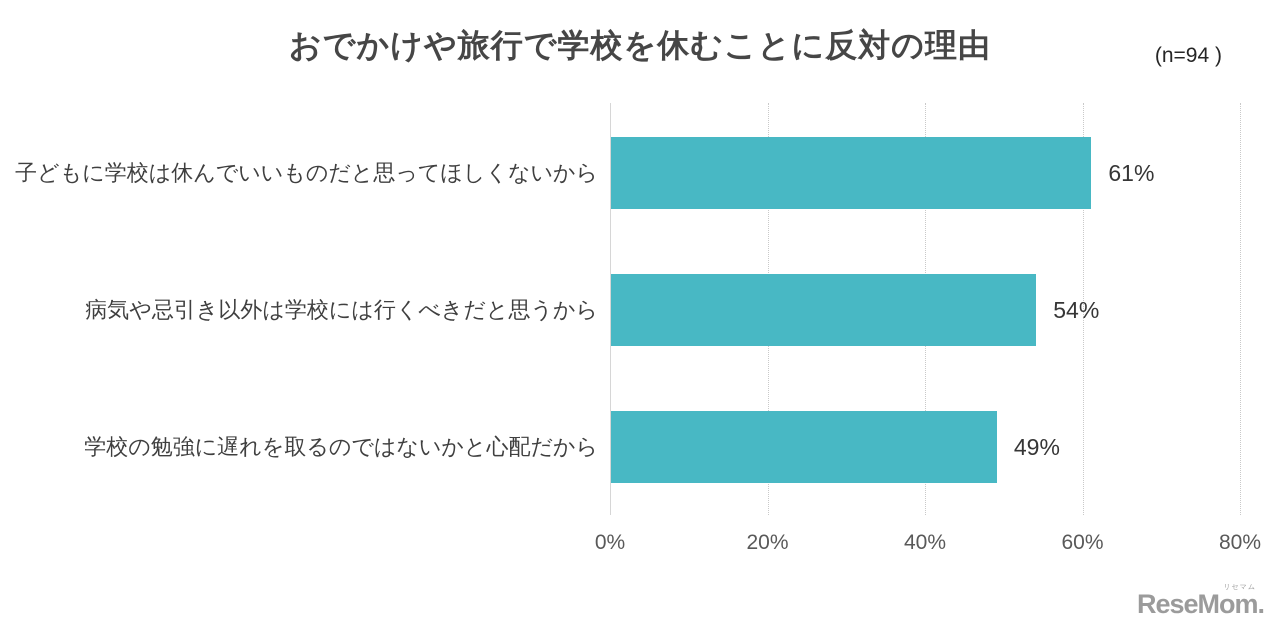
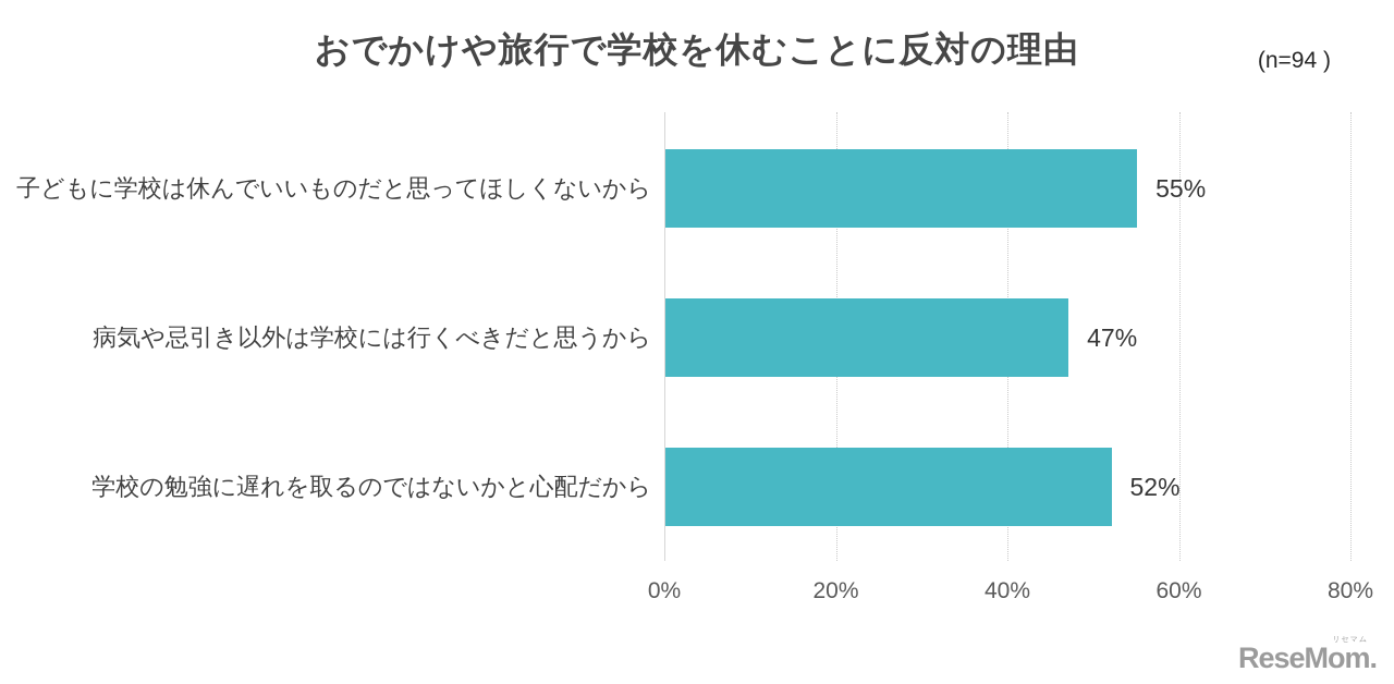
子どもに学校は休んでいいものだと思ってほしくないから: 61% -> 55%
病気や忌引き以外は学校には行くべきだと思うから: 54% -> 47%
学校の勉強に遅れを取るのではないかと心配だから: 49% -> 52%
